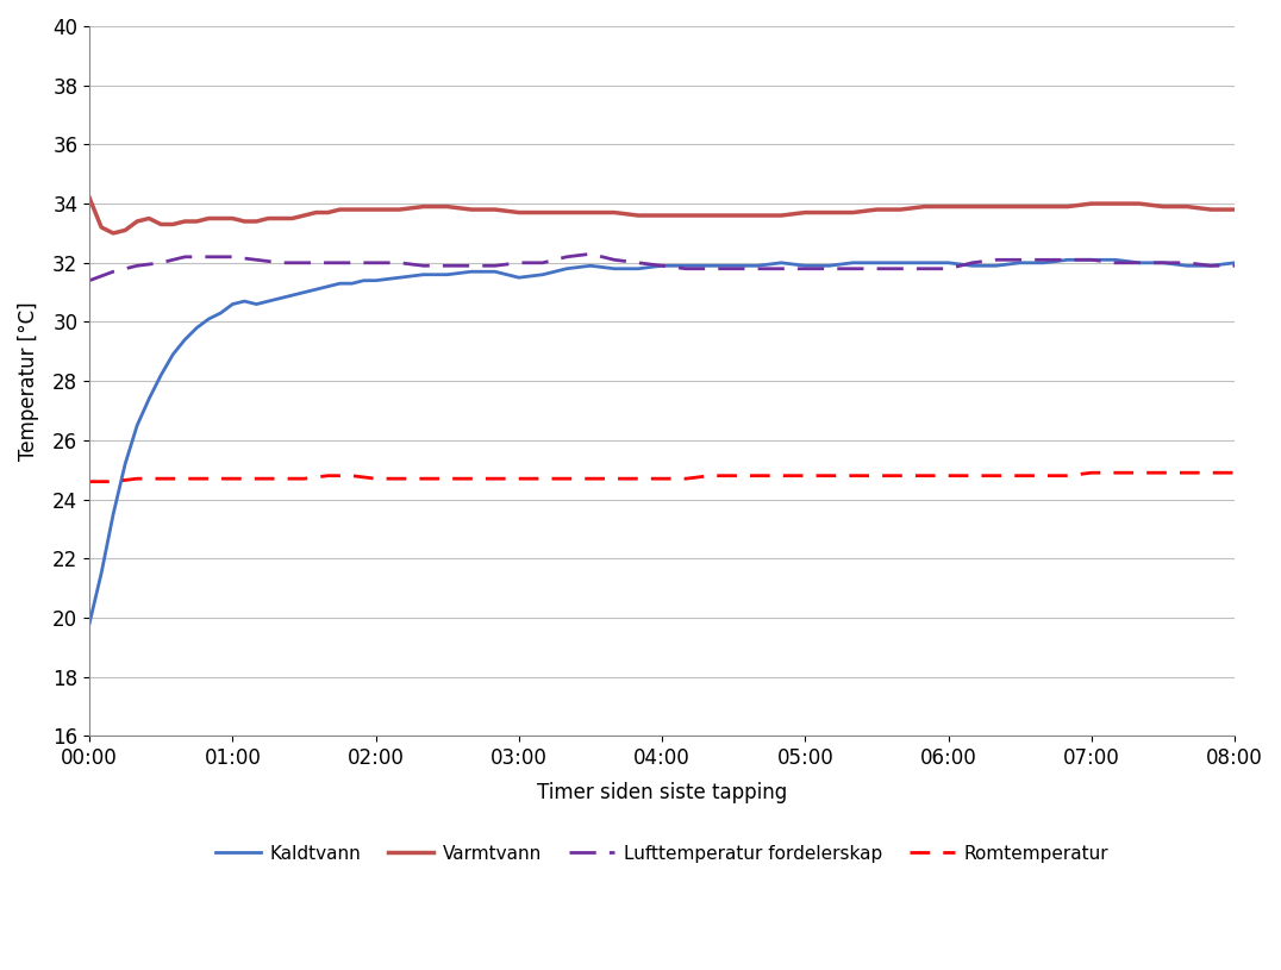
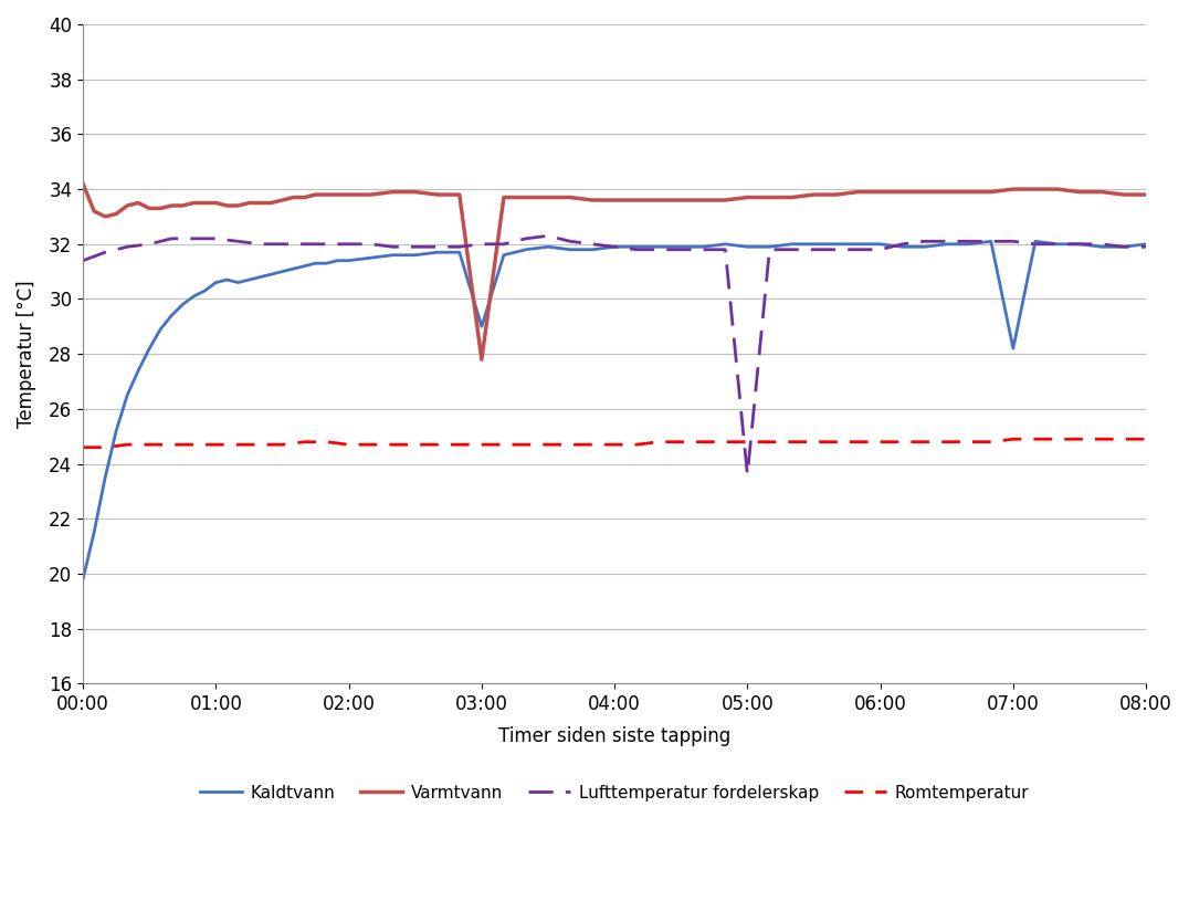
Kaldtvann/03:00: 31.5 -> 29.0
Varmtvann/03:00: 33.7 -> 27.8
Lufttemperatur fordelerskap/05:00: 31.8 -> 23.6
Kaldtvann/07:00: 32.1 -> 28.2
